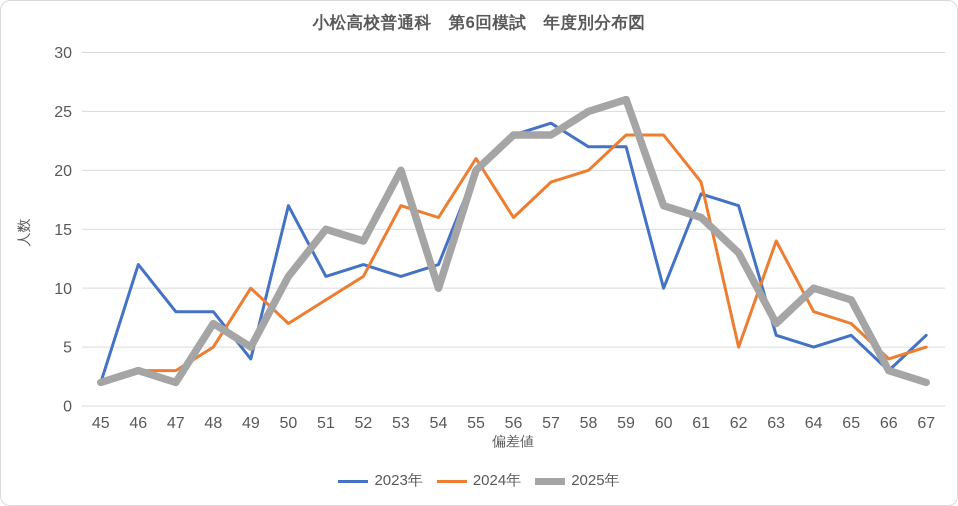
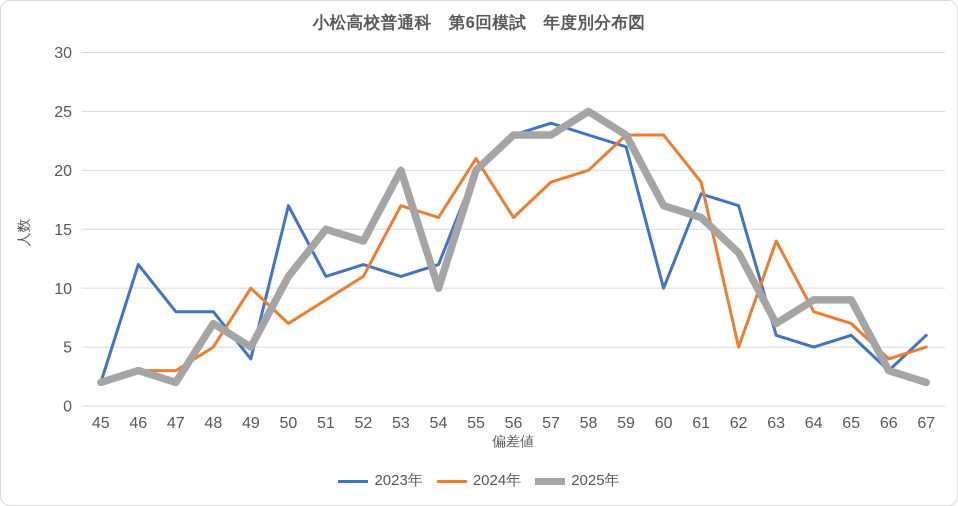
2023年/58: 22 -> 23
2025年/59: 26 -> 23
2025年/64: 10 -> 9
